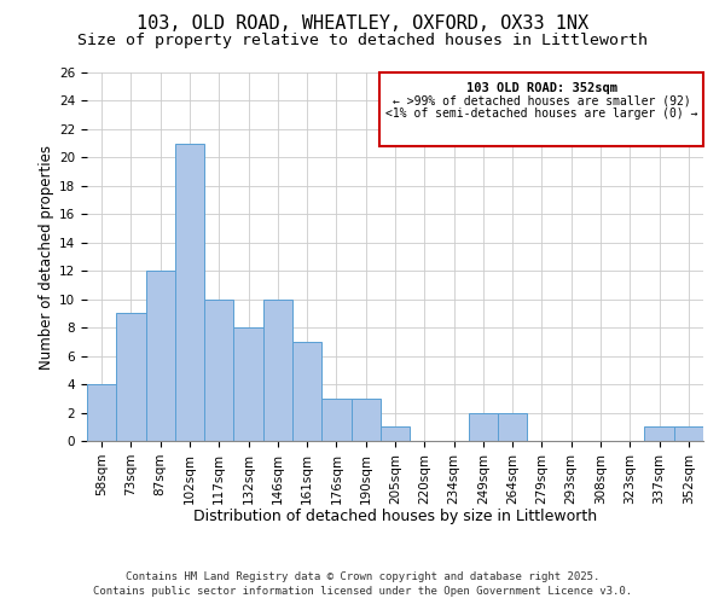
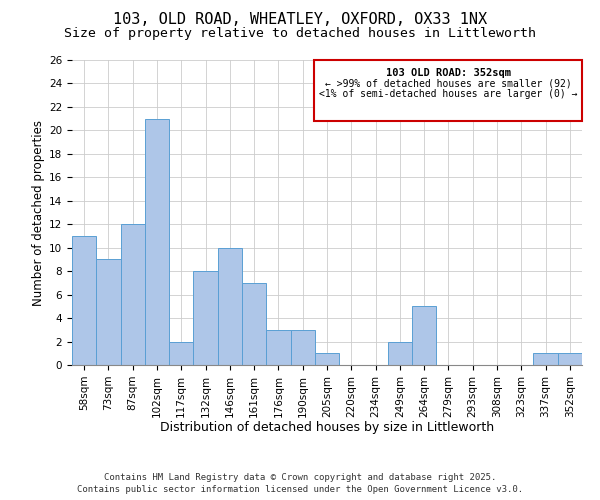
58sqm: 4 -> 11
117sqm: 10 -> 2
264sqm: 2 -> 5
